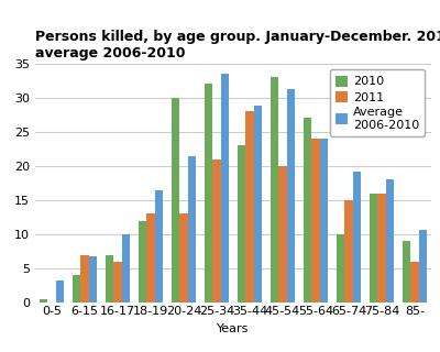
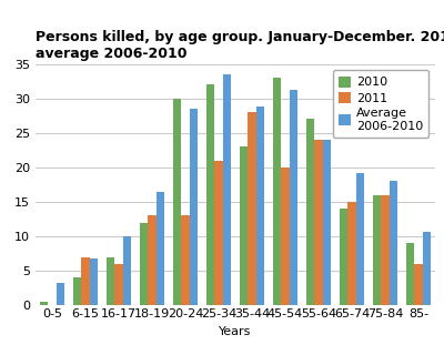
Average 2006-2010/20-24: 21.4 -> 28.5
2010/65-74: 10.0 -> 14.0
